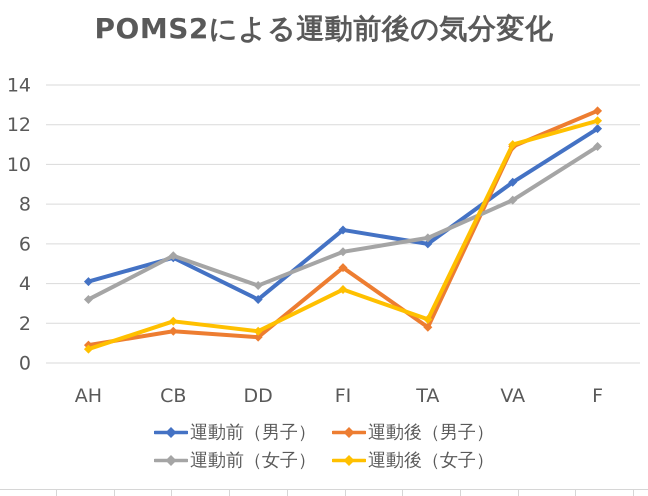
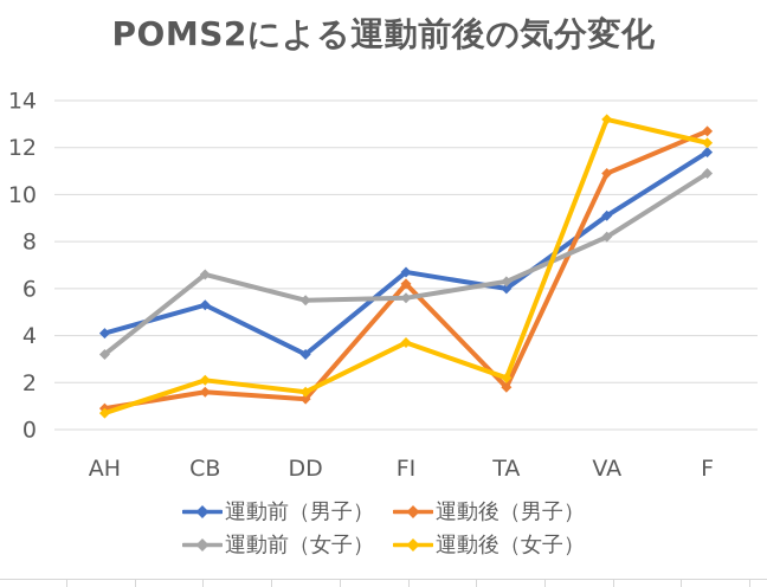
運動前（女子）/CB: 5.4 -> 6.6
運動前（女子）/DD: 3.9 -> 5.5
運動後（男子）/FI: 4.8 -> 6.2
運動後（女子）/VA: 11.0 -> 13.2
